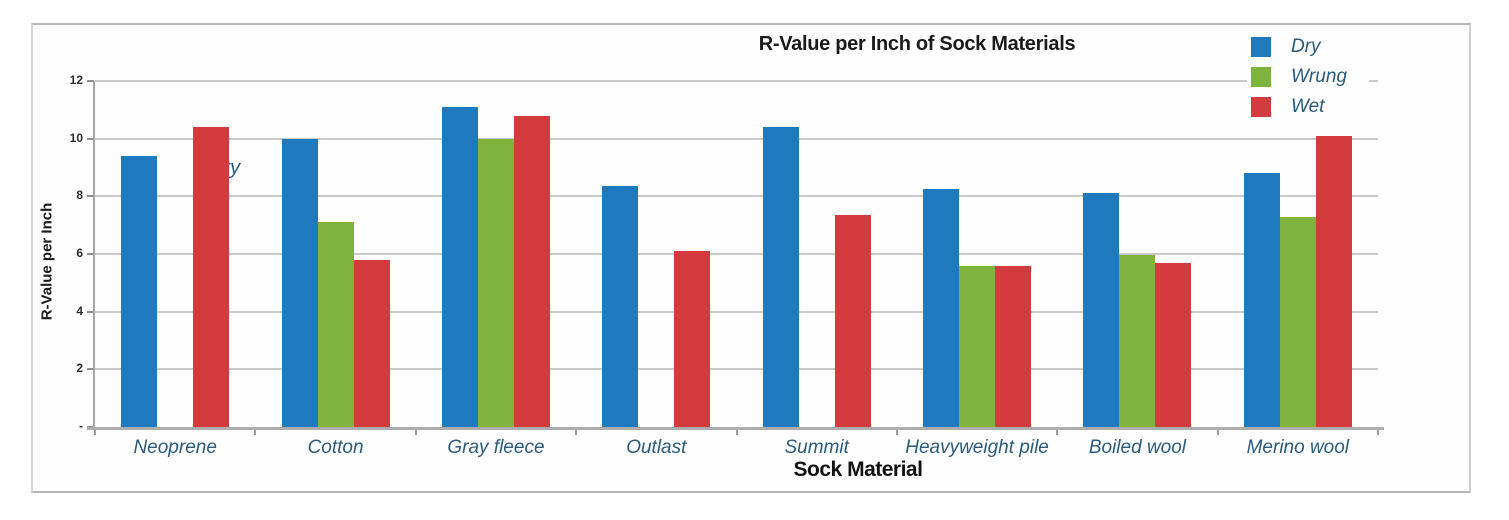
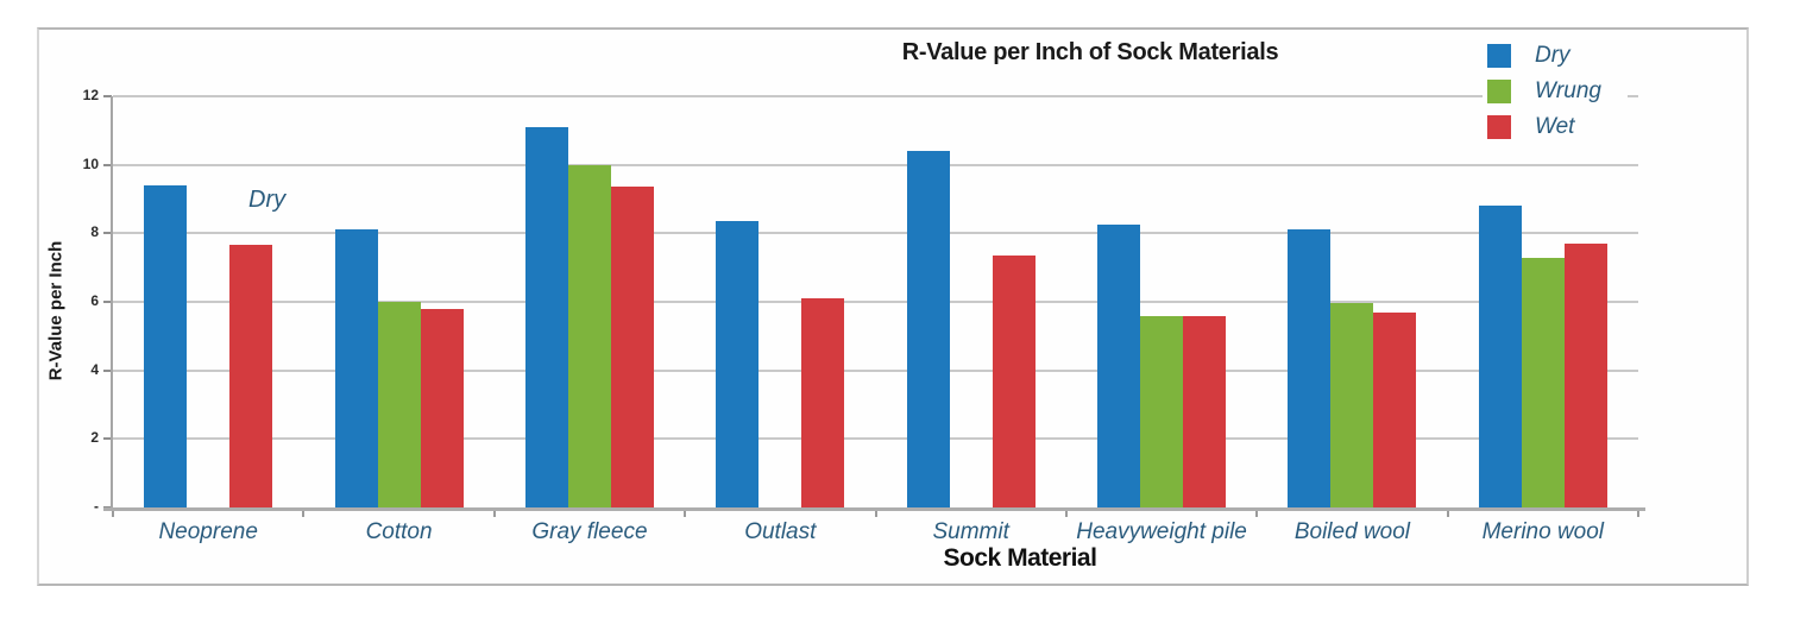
Wet/Neoprene: 10.4 -> 7.7
Dry/Cotton: 10.0 -> 8.1
Wrung/Cotton: 7.1 -> 6.0
Wet/Gray fleece: 10.8 -> 9.3
Wet/Merino wool: 10.1 -> 7.7
